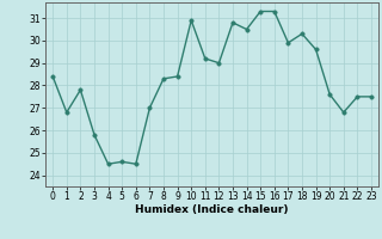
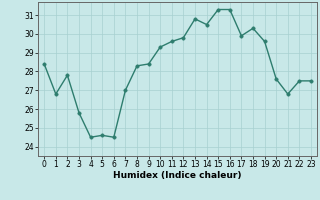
10: 30.9 -> 29.3
11: 29.2 -> 29.6
12: 29.0 -> 29.8
